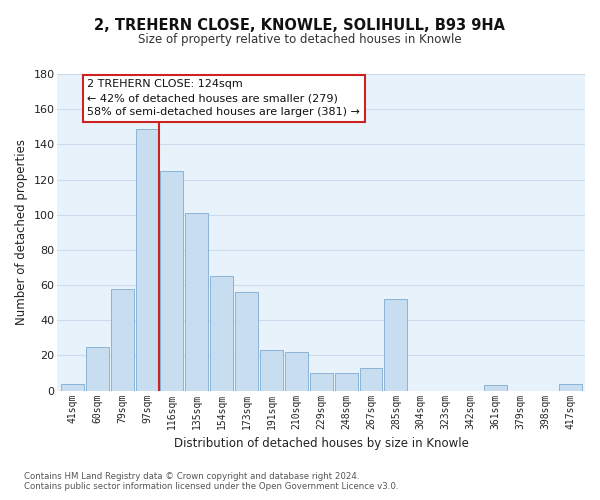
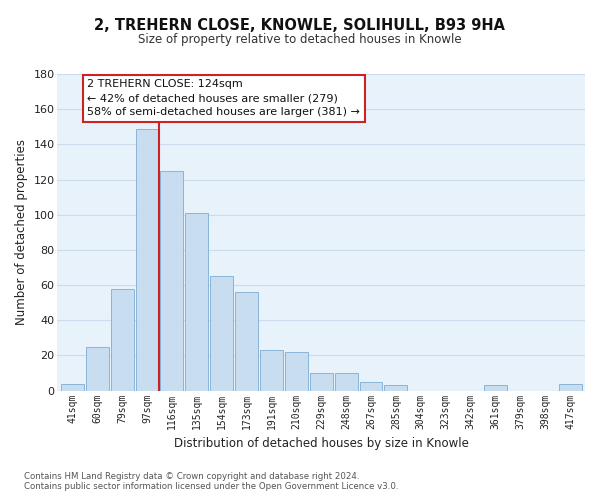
267sqm: 13 -> 5
285sqm: 52 -> 3
